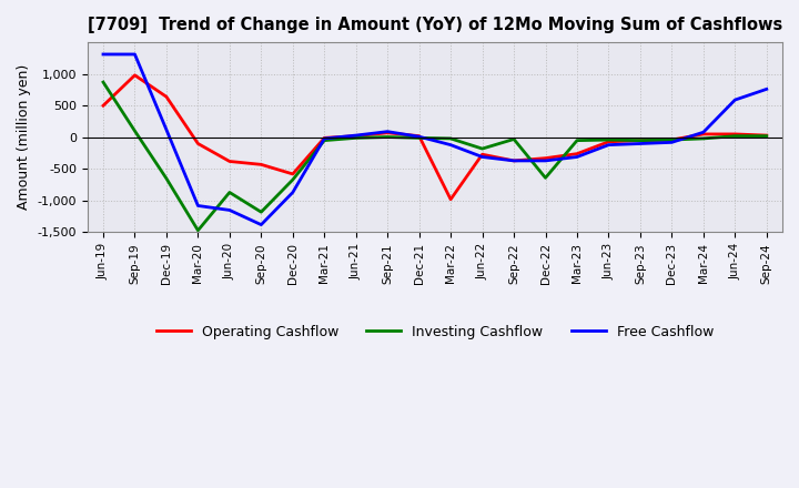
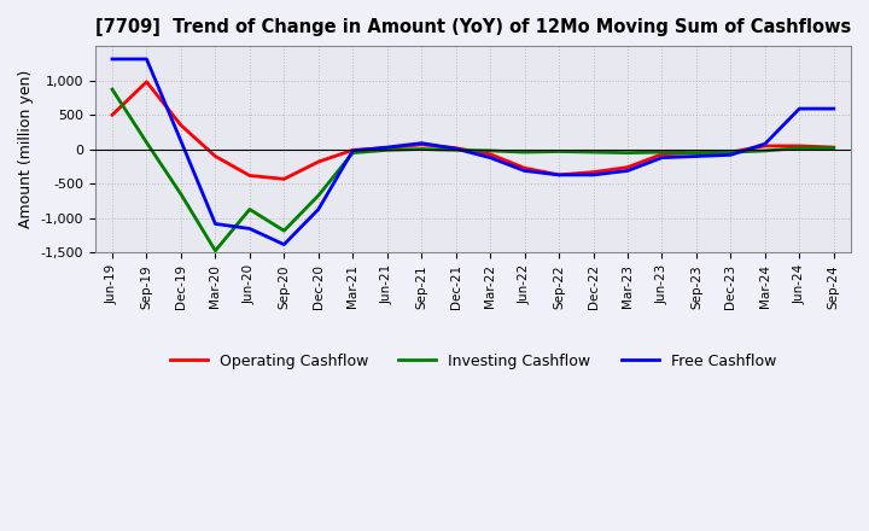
Operating Cashflow/Dec-19: 640 -> 350
Operating Cashflow/Dec-20: -580 -> -180
Operating Cashflow/Mar-22: -980 -> -70
Investing Cashflow/Jun-22: -180 -> -40
Investing Cashflow/Dec-22: -640 -> -40
Free Cashflow/Sep-24: 760 -> 590
